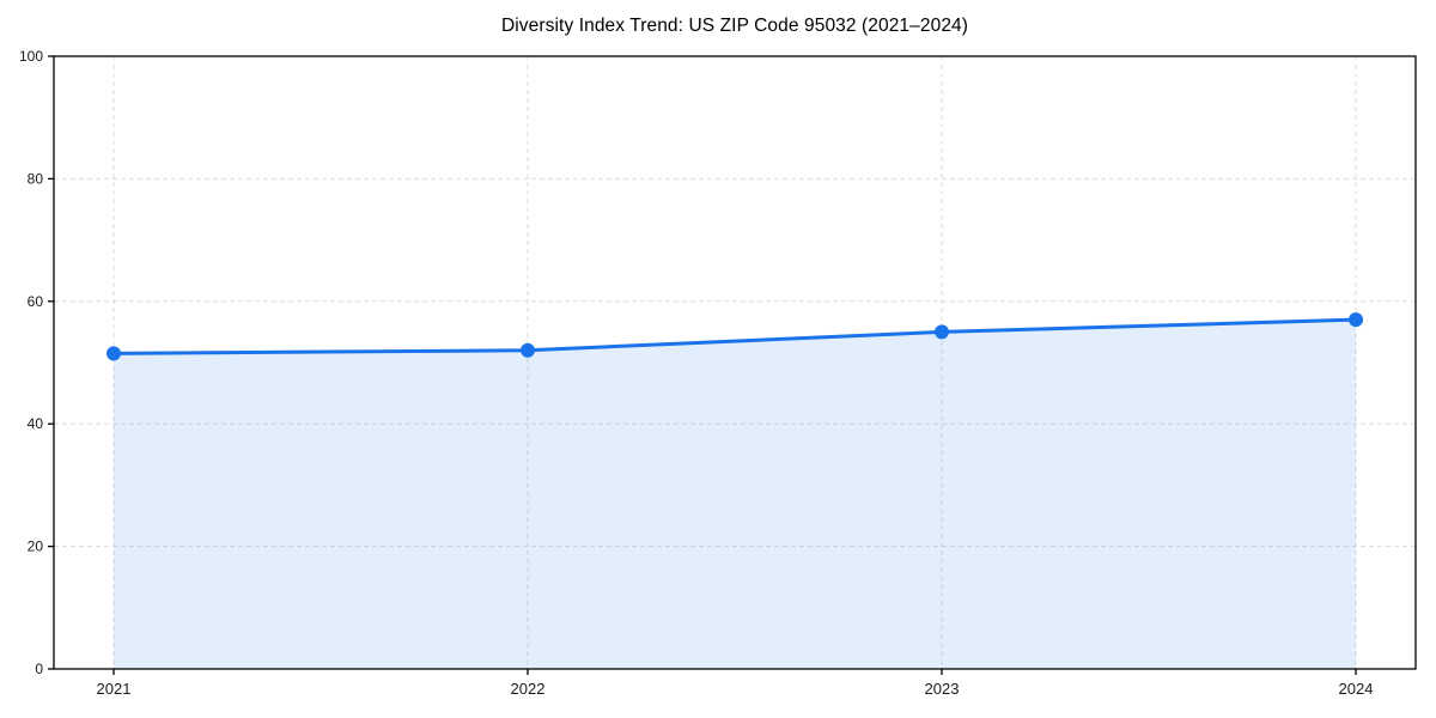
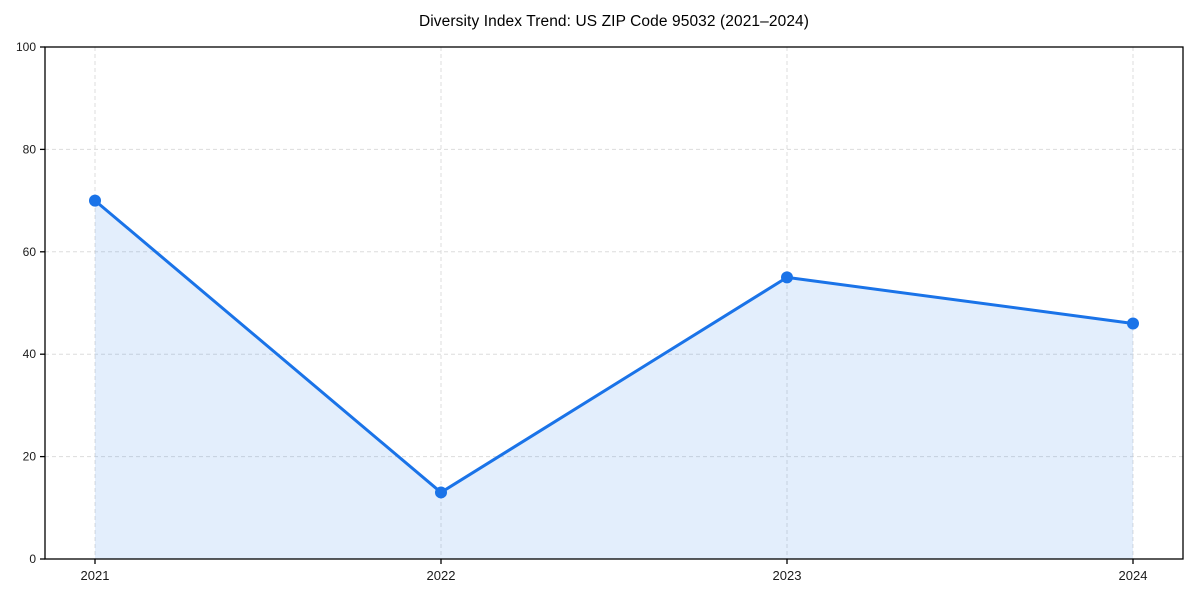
2021: 52 -> 70
2022: 52 -> 13
2024: 57 -> 46
